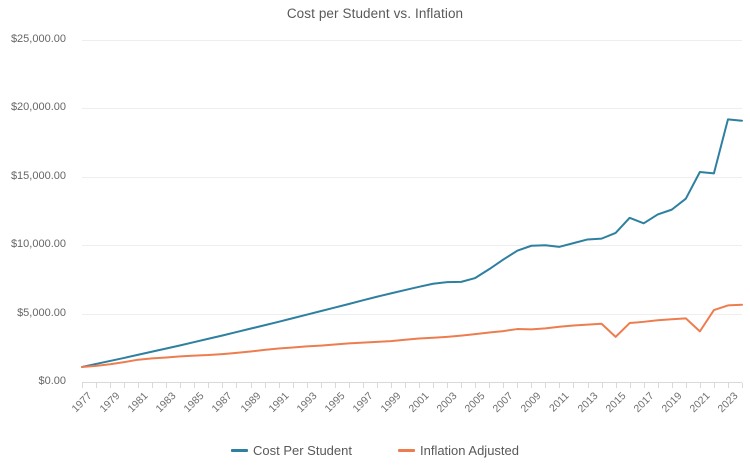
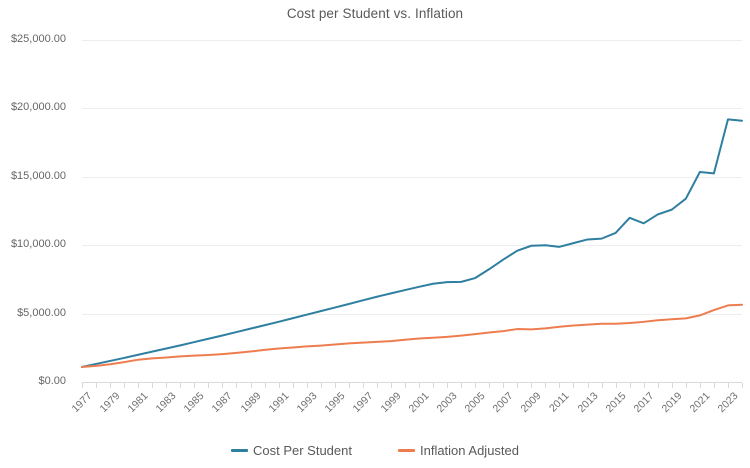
Inflation Adjusted/2015: $3300 -> $4300
Inflation Adjusted/2021: $3700 -> $4900
